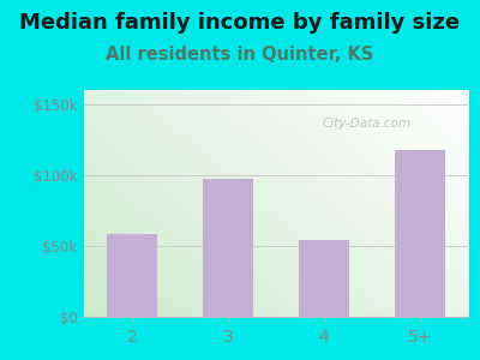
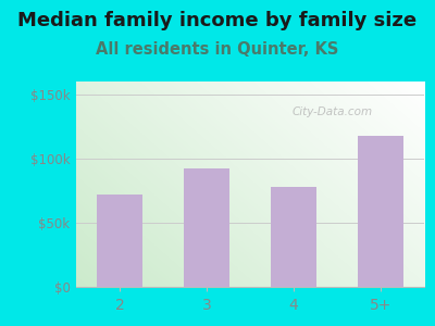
2: $58k -> $72k
3: $97k -> $92k
4: $54k -> $78k
